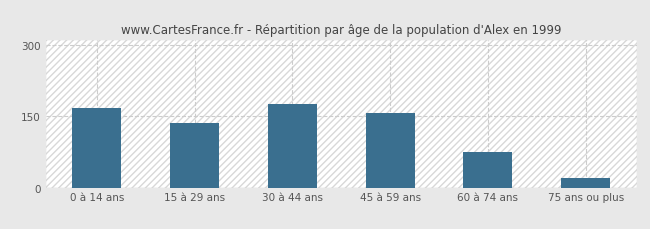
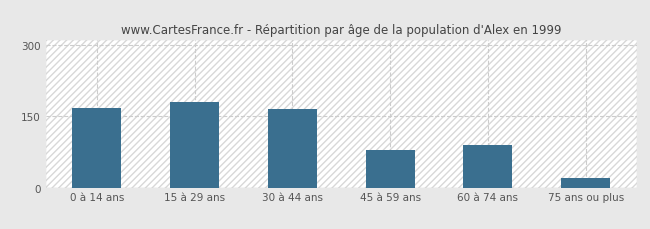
15 à 29 ans: 136 -> 180
30 à 44 ans: 176 -> 165
45 à 59 ans: 157 -> 80
60 à 74 ans: 75 -> 90
